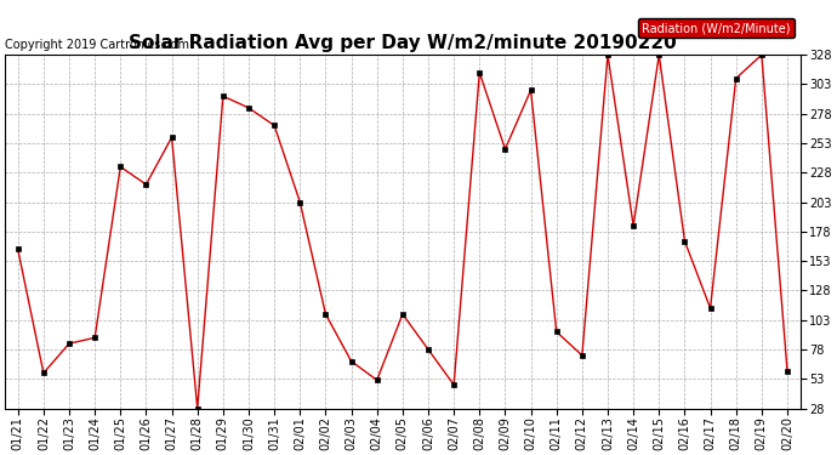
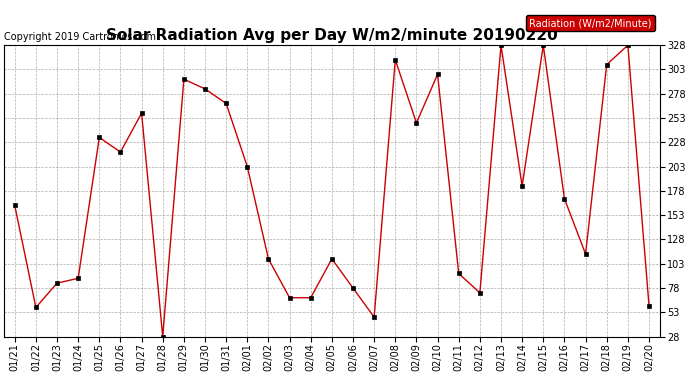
02/04: 52 -> 68
